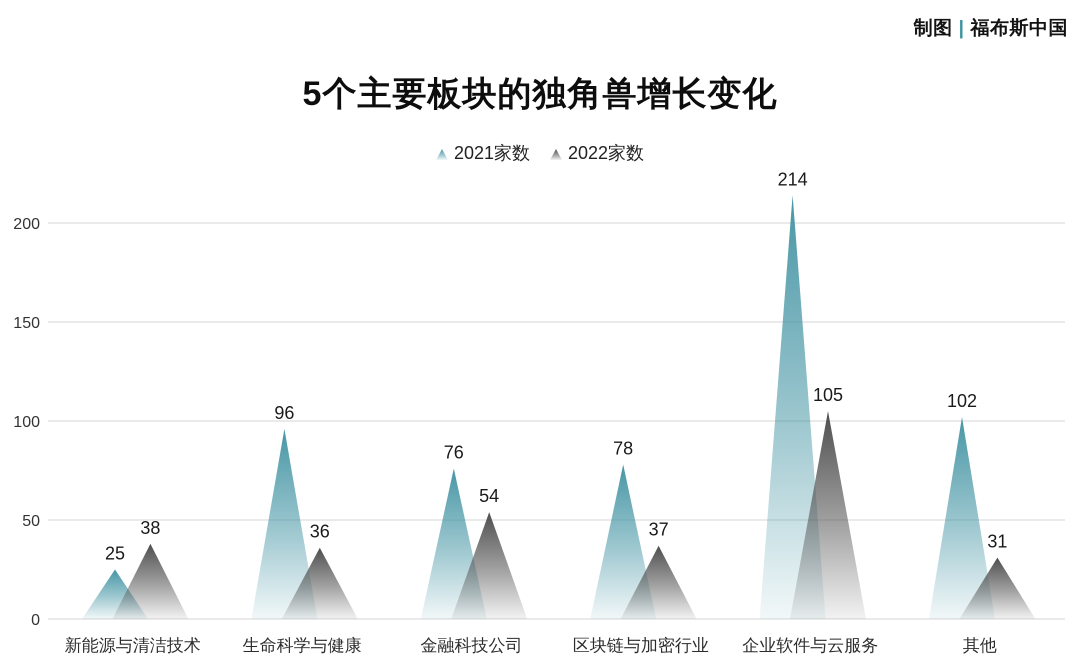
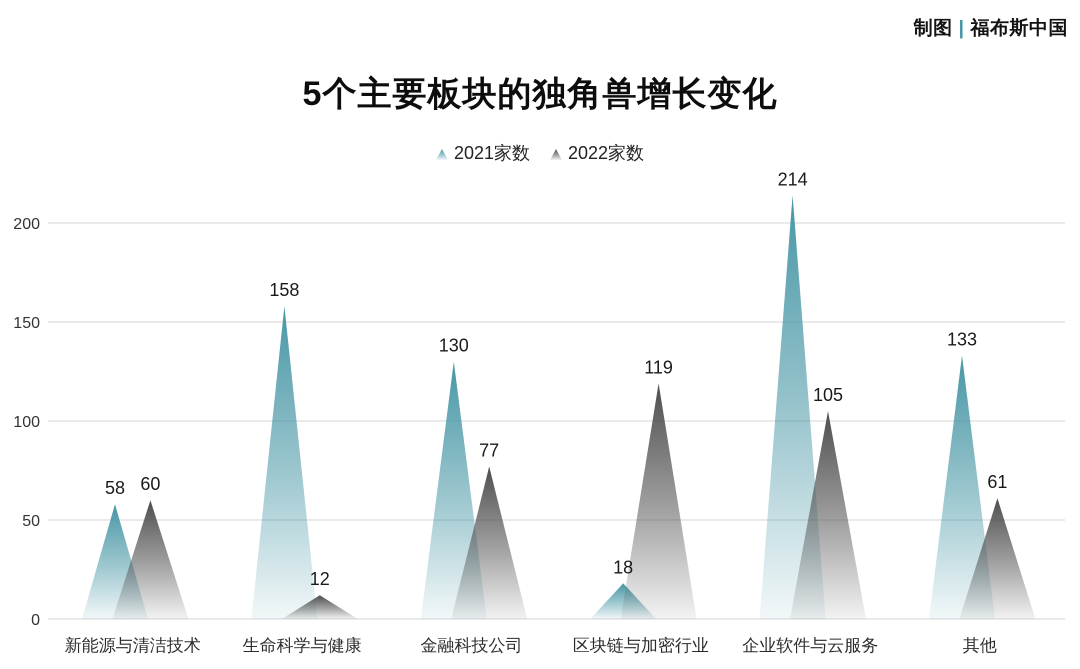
2021家数/新能源与清洁技术: 25 -> 58
2022家数/新能源与清洁技术: 38 -> 60
2021家数/生命科学与健康: 96 -> 158
2022家数/生命科学与健康: 36 -> 12
2021家数/金融科技公司: 76 -> 130
2022家数/金融科技公司: 54 -> 77
2021家数/区块链与加密行业: 78 -> 18
2022家数/区块链与加密行业: 37 -> 119
2021家数/其他: 102 -> 133
2022家数/其他: 31 -> 61
